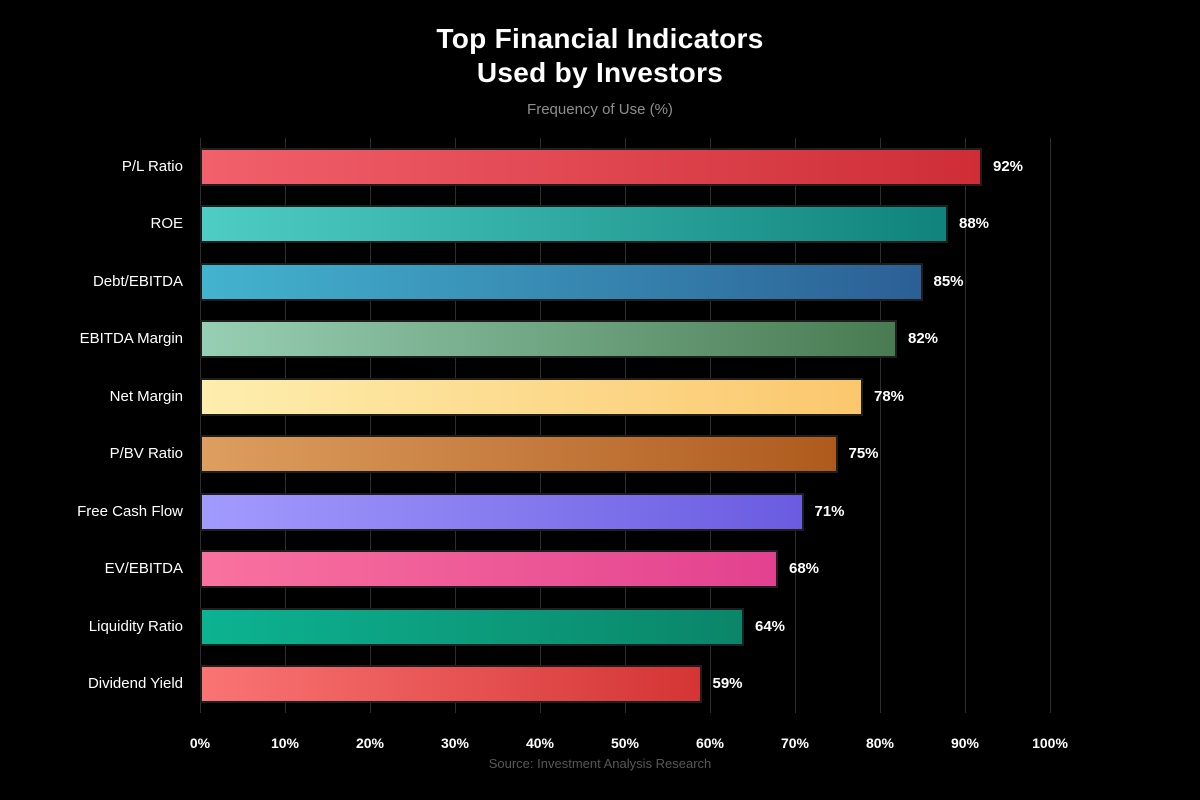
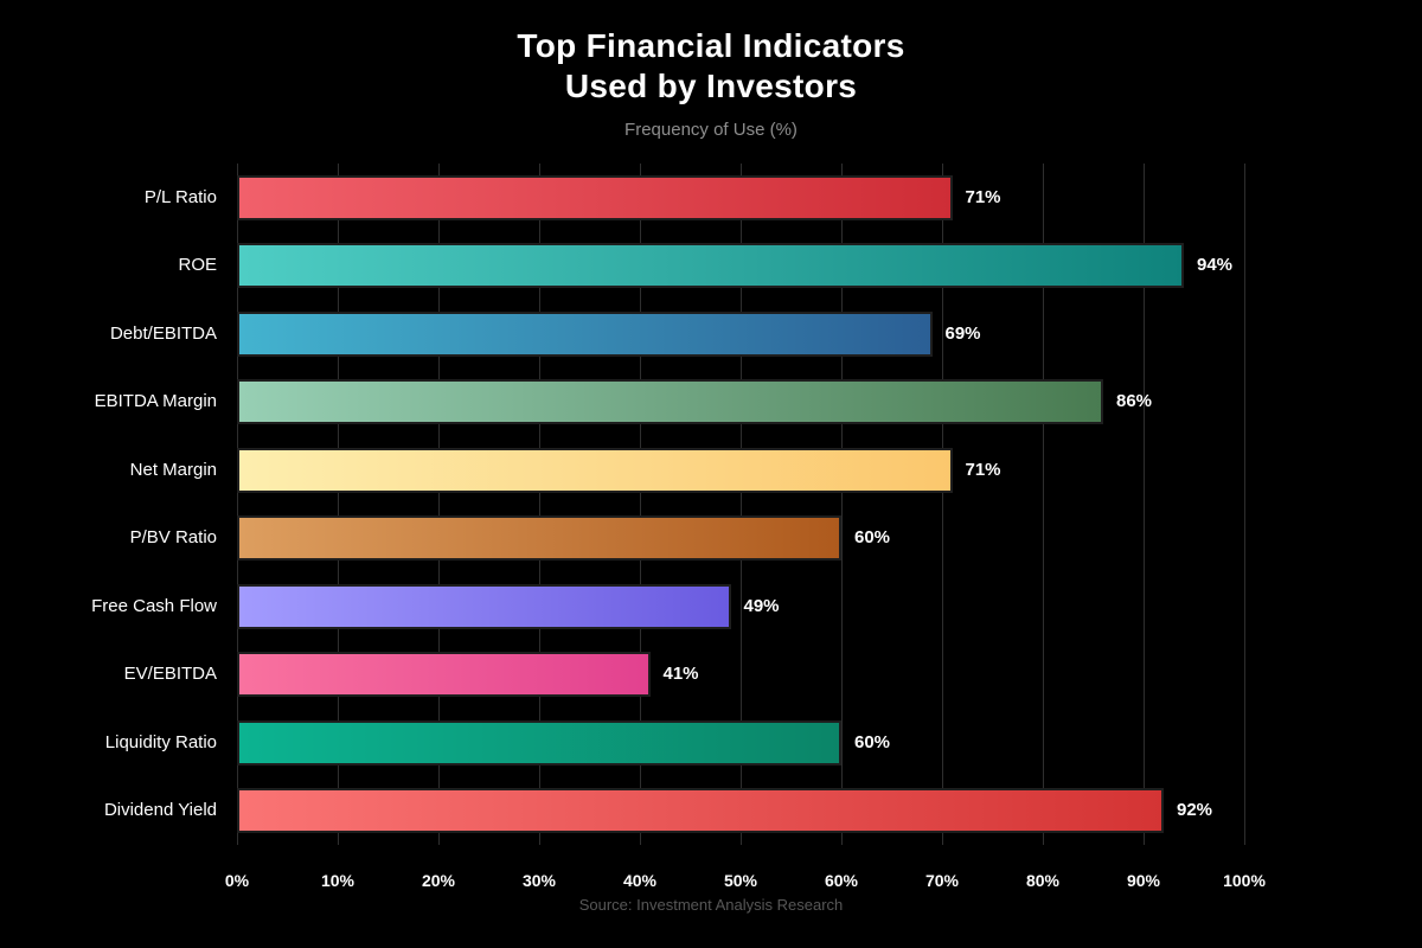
P/L Ratio: 92% -> 71%
ROE: 88% -> 94%
Debt/EBITDA: 85% -> 69%
EBITDA Margin: 82% -> 86%
Net Margin: 78% -> 71%
P/BV Ratio: 75% -> 60%
Free Cash Flow: 71% -> 49%
EV/EBITDA: 68% -> 41%
Liquidity Ratio: 64% -> 60%
Dividend Yield: 59% -> 92%
